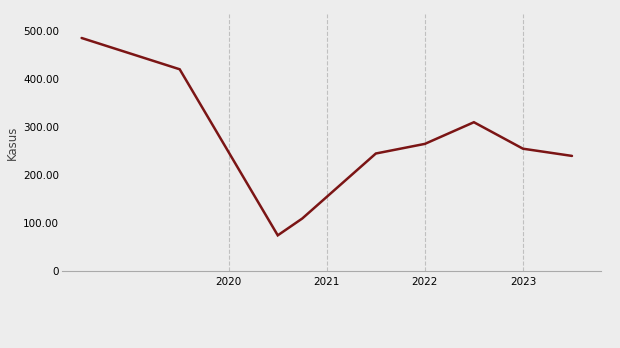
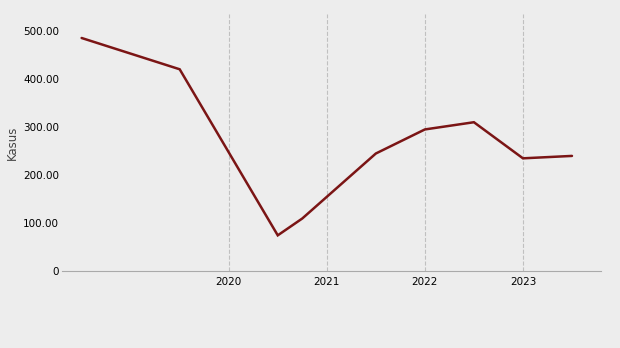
2022: 265 -> 295
2023: 255 -> 235
